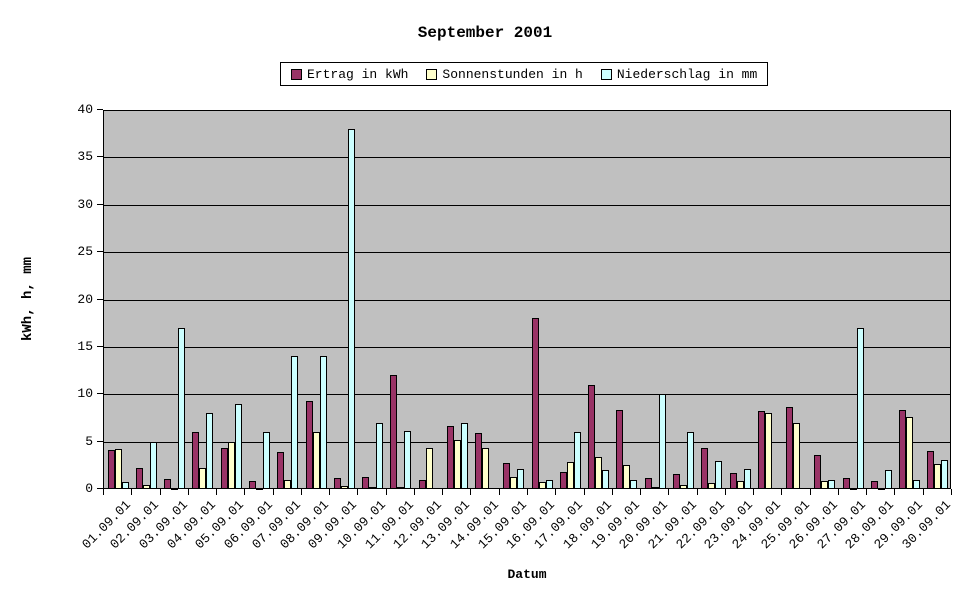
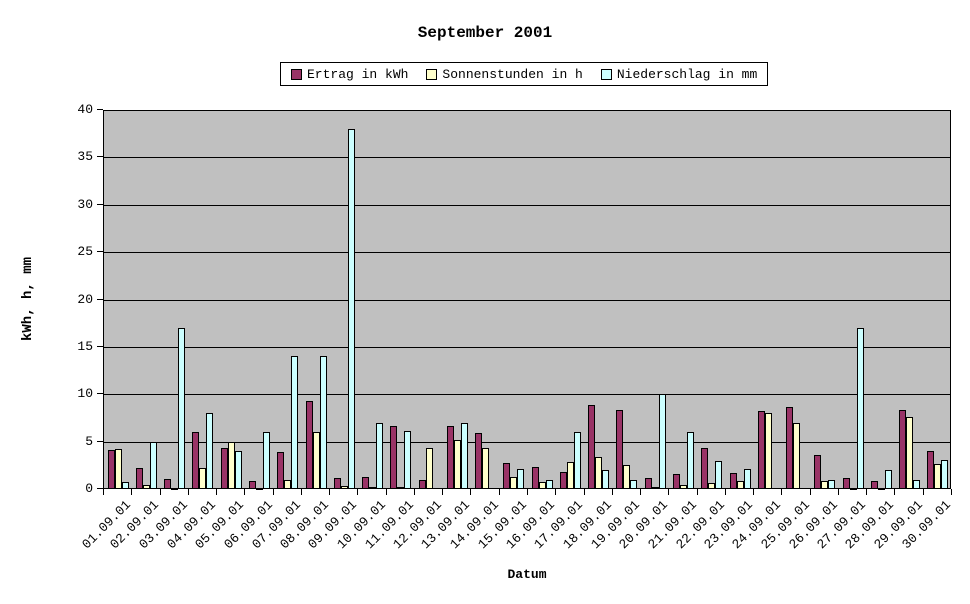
Niederschlag in mm/05.09.01: 9 -> 4
Ertrag in kWh/11.09.01: 12 -> 7
Ertrag in kWh/16.09.01: 18 -> 2
Ertrag in kWh/18.09.01: 11 -> 9
